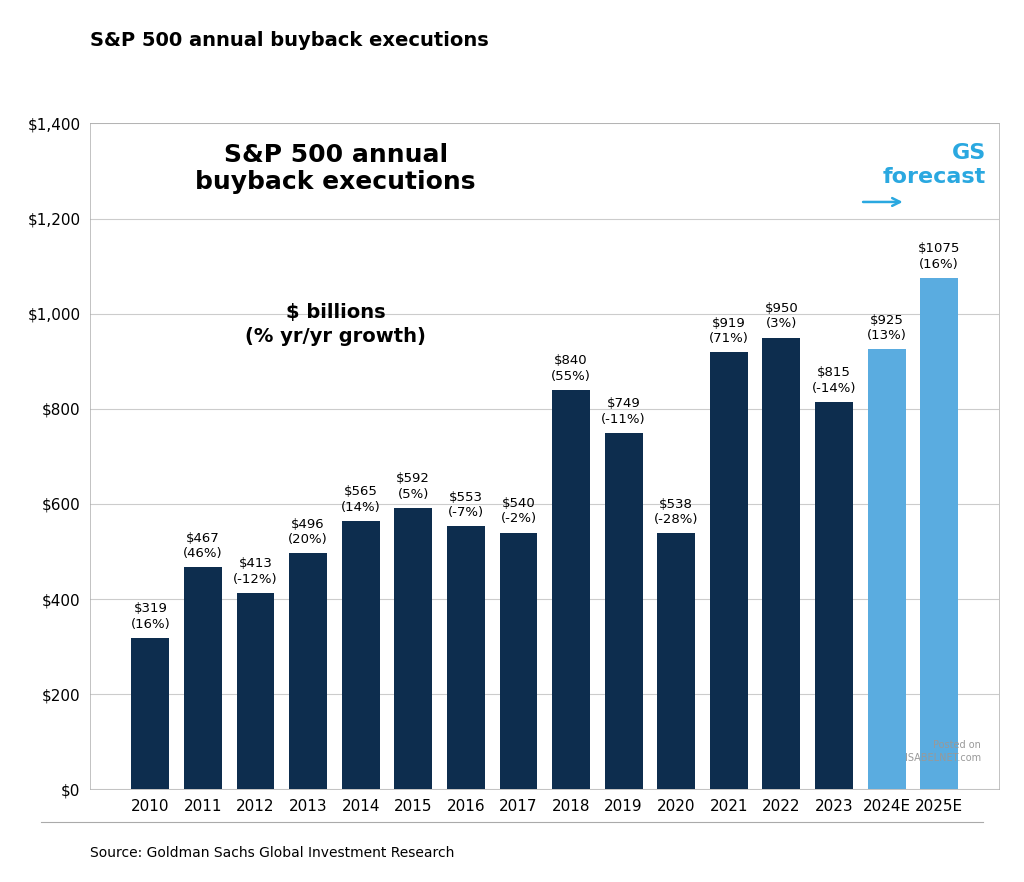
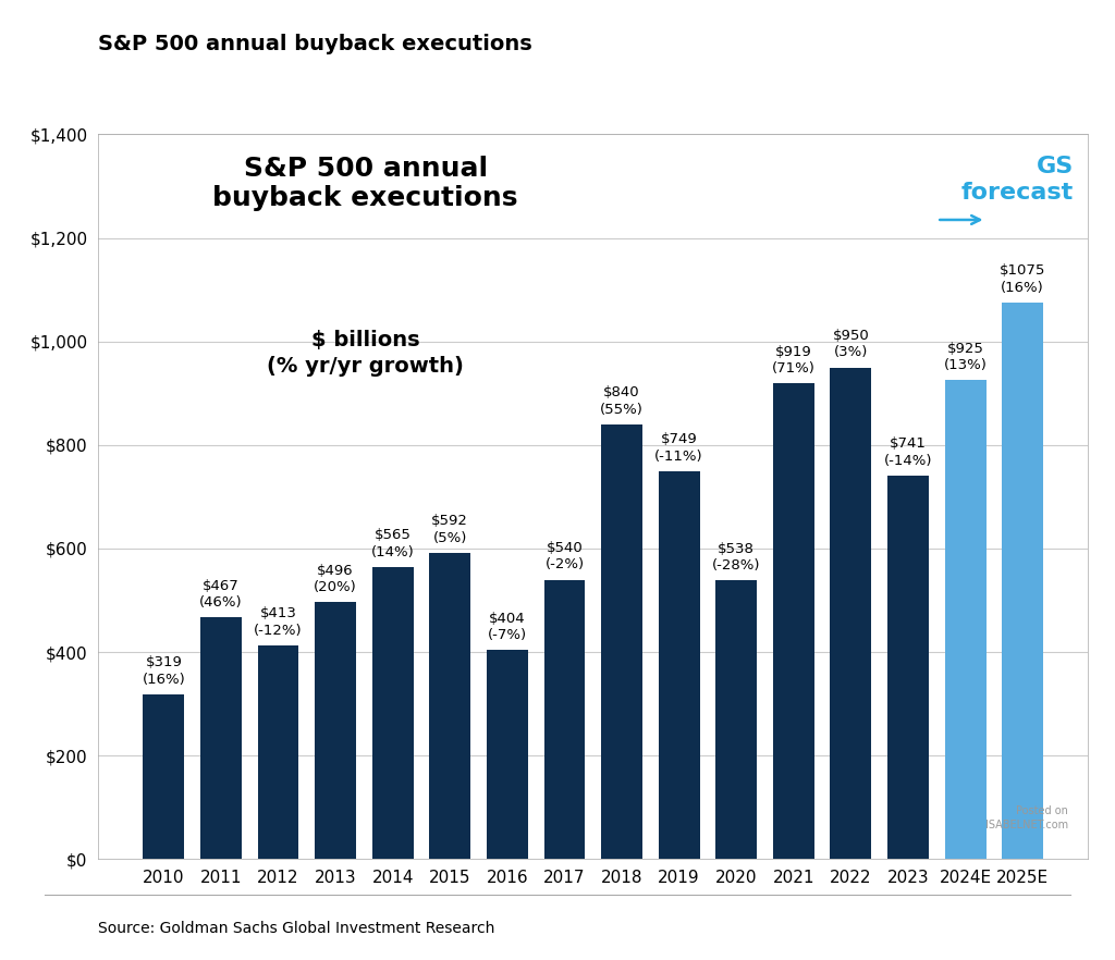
2016: $553 -> $404
2023: $815 -> $741
